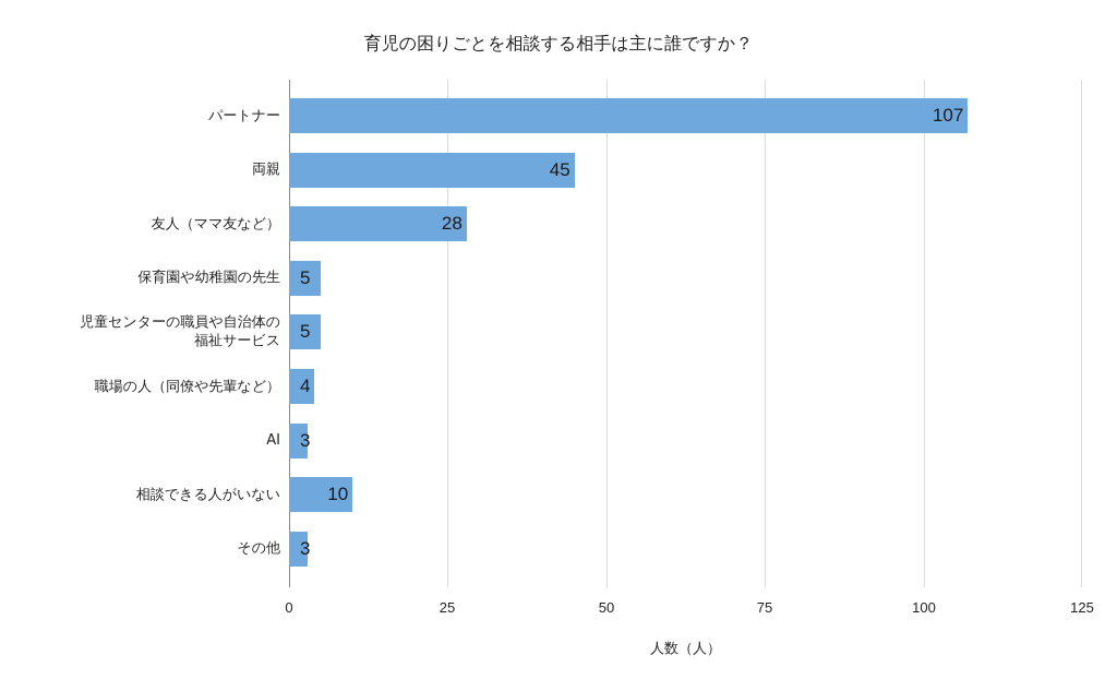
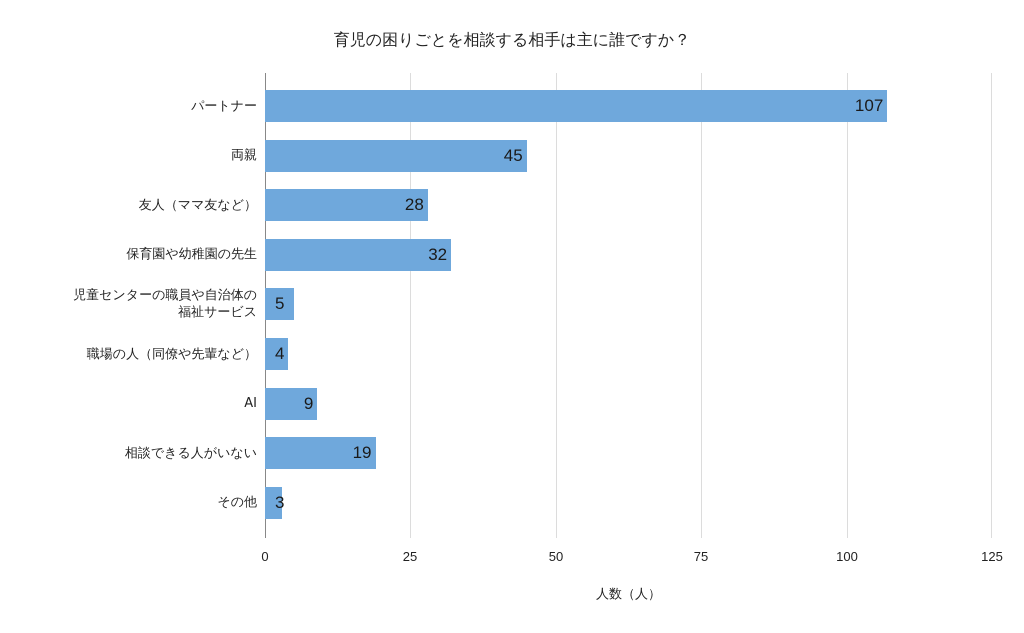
保育園や幼稚園の先生: 5 -> 32
AI: 3 -> 9
相談できる人がいない: 10 -> 19
